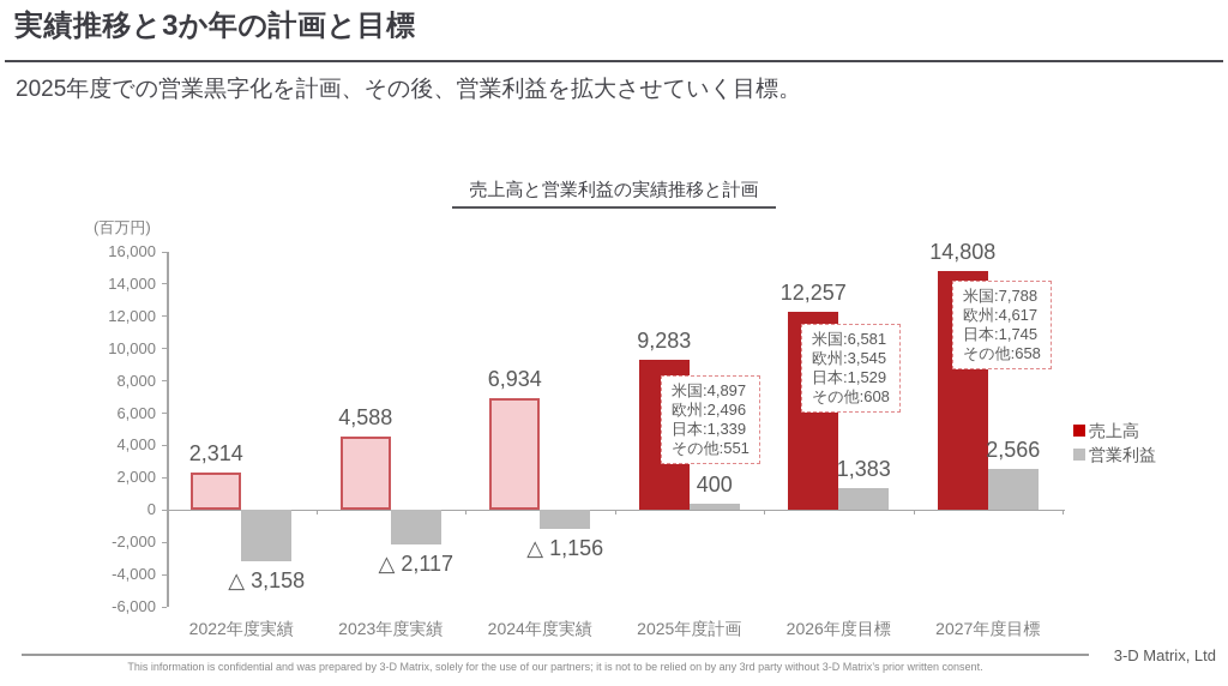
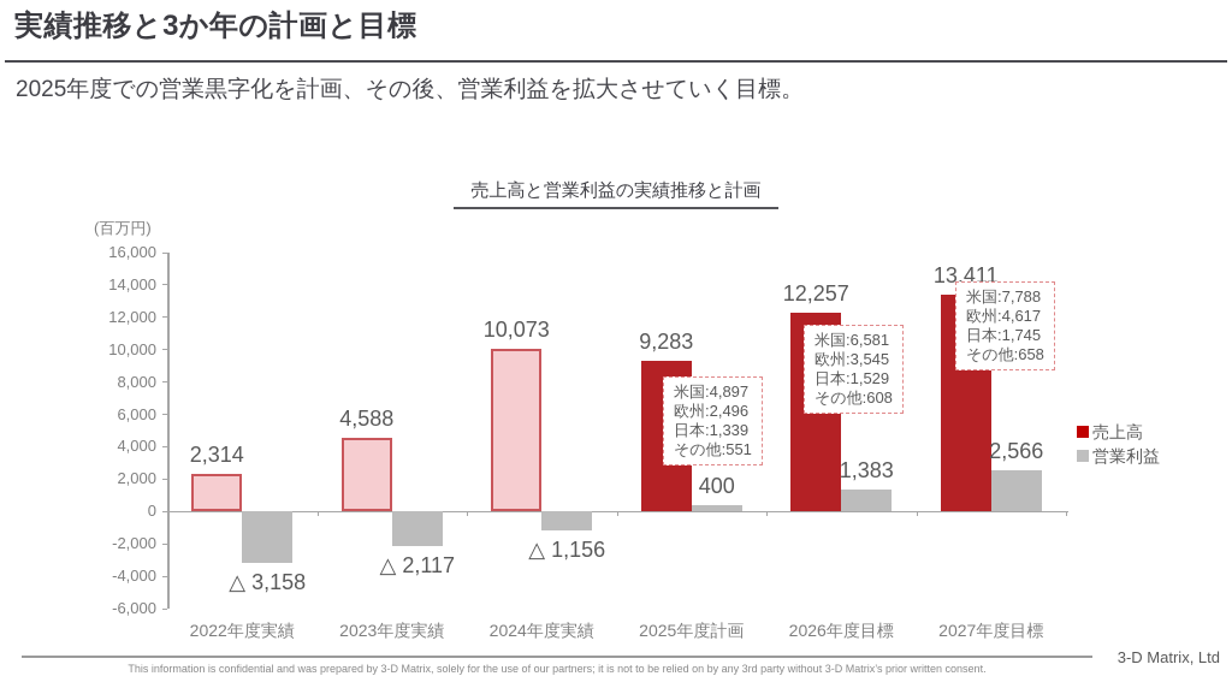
売上高/2024年度実績: 6,934 -> 10,073
売上高/2027年度目標: 14,808 -> 13,411
